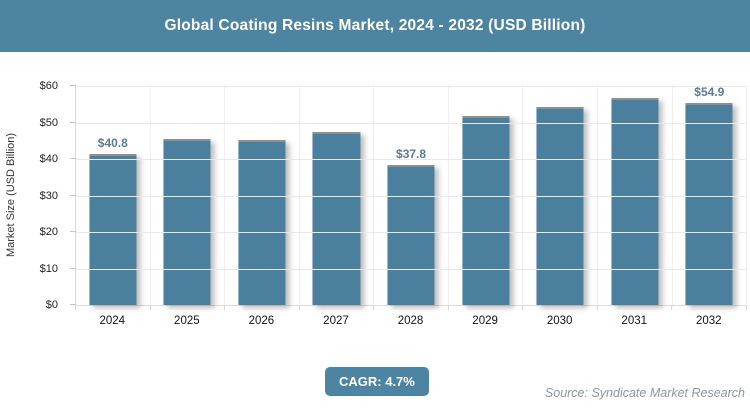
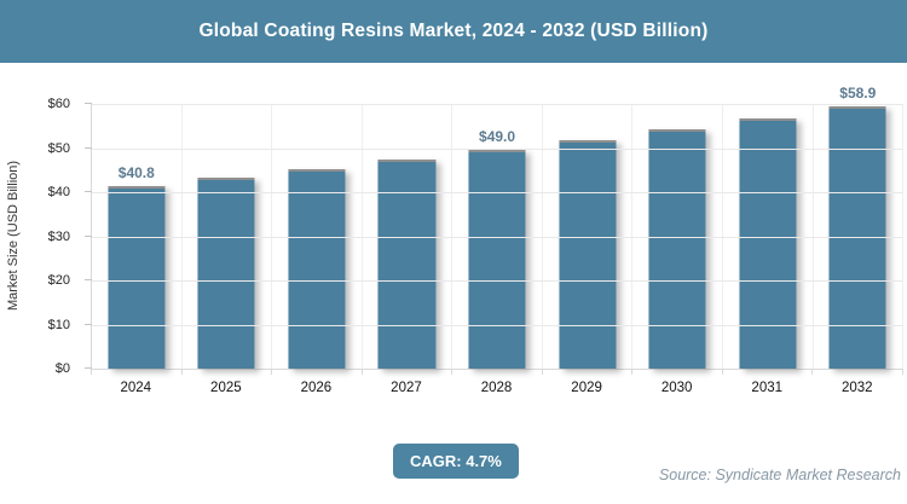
2025: $45 -> $43
2028: $37.8 -> $49.0
2032: $54.9 -> $58.9
